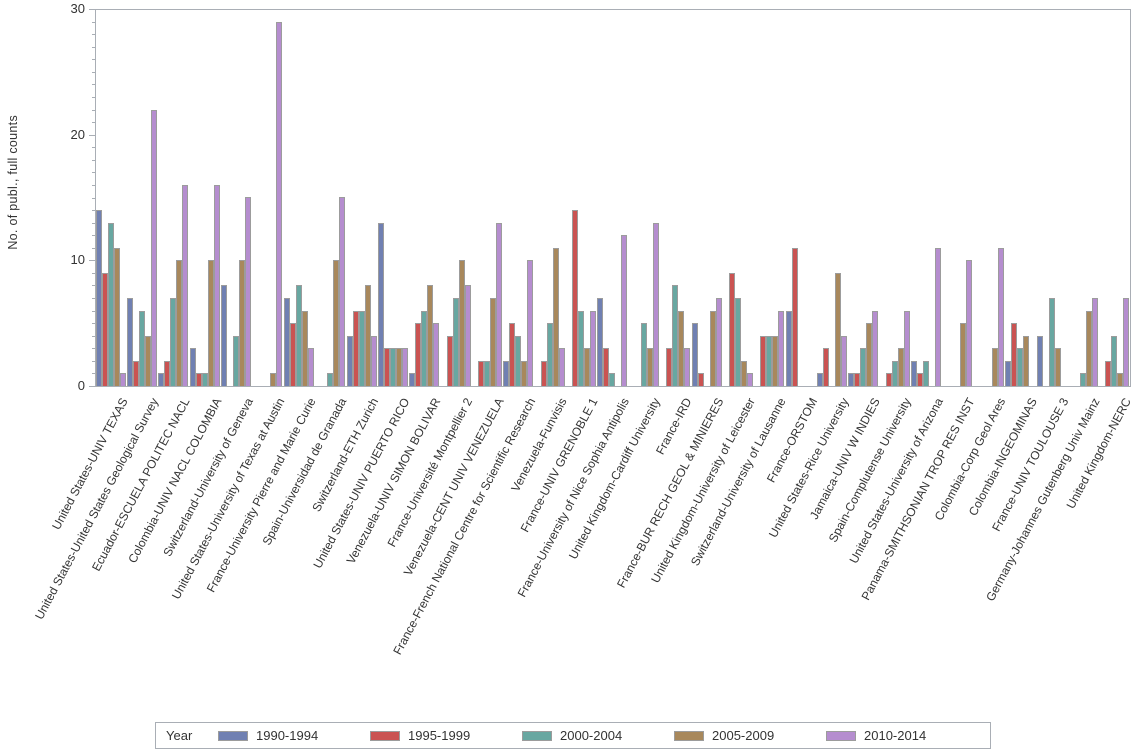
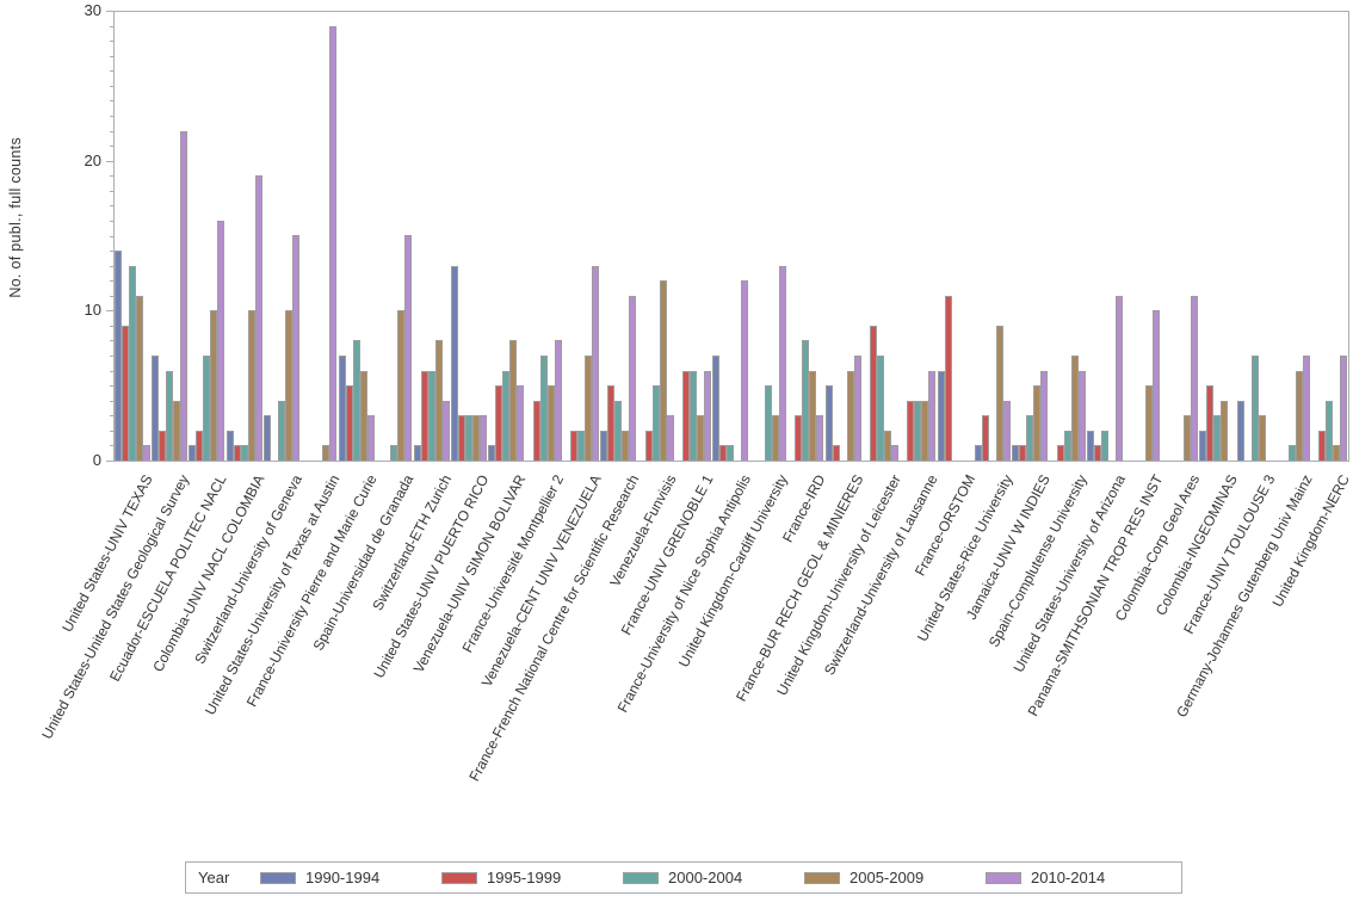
1990-1994/Colombia-UNIV NACL COLOMBIA: 3 -> 2
2010-2014/Colombia-UNIV NACL COLOMBIA: 16 -> 19
1990-1994/Switzerland-University of Geneva: 8 -> 3
1990-1994/Switzerland-ETH Zurich: 4 -> 1
2005-2009/France-Université Montpellier 2: 10 -> 5
2010-2014/France-French National Centre for Scientific Research: 10 -> 11
2005-2009/Venezuela-Funvisis: 11 -> 12
1995-1999/France-UNIV GRENOBLE 1: 14 -> 6
1995-1999/France-University of Nice Sophia Antipolis: 3 -> 1
2005-2009/Spain-Complutense University: 3 -> 7
